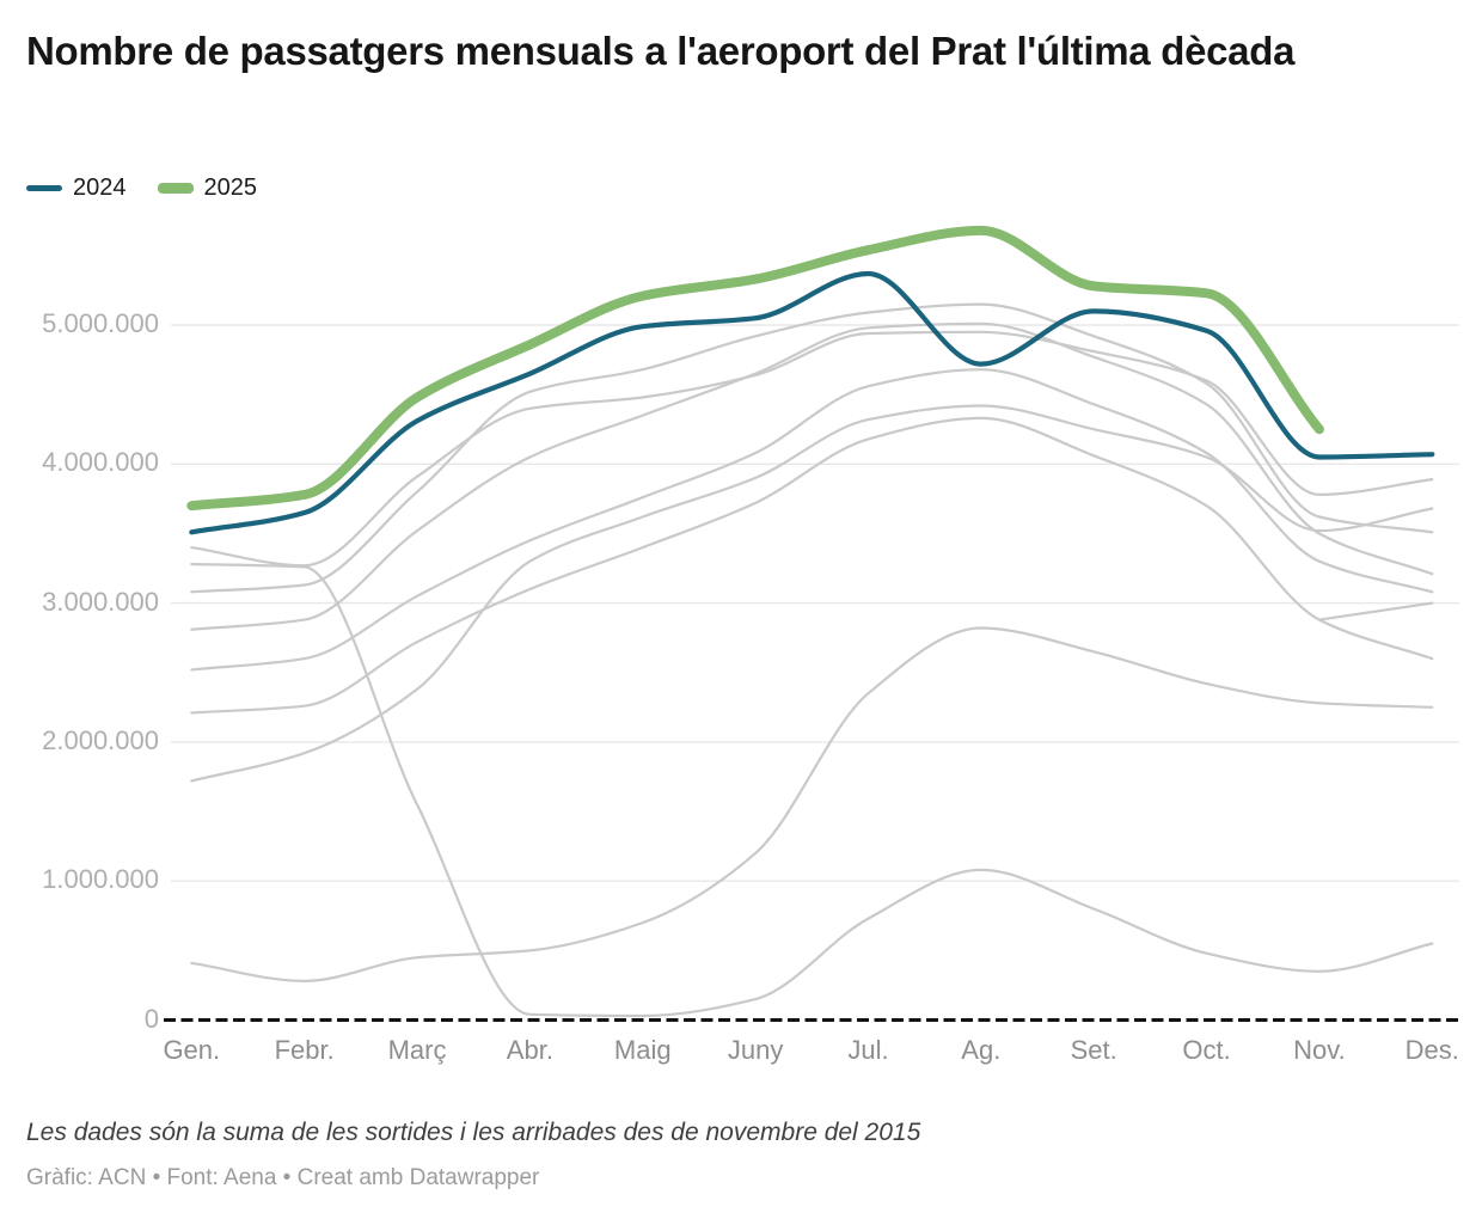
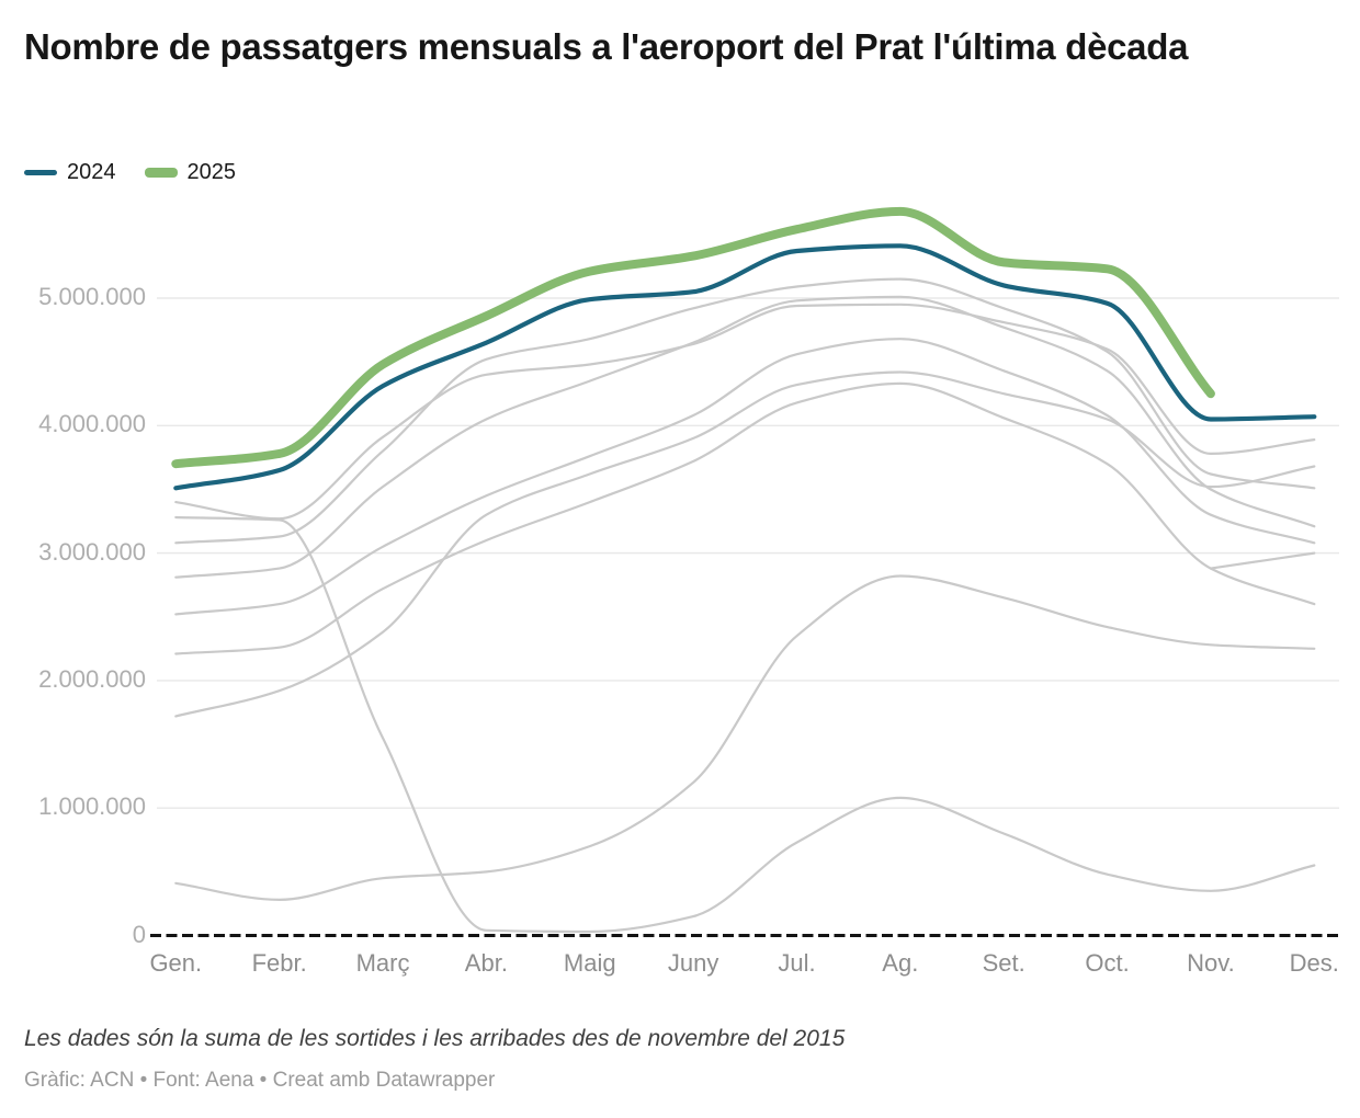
2024/Ag.: 4720000 -> 5410000
